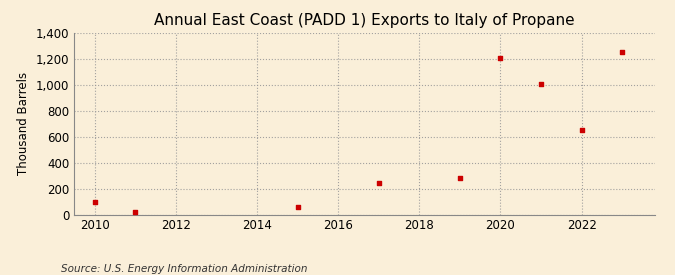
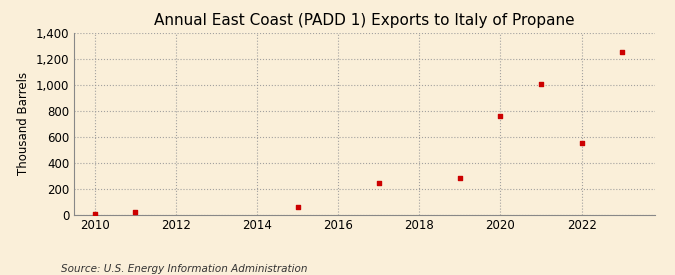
2010: 100 -> 0
2020: 1,210 -> 760
2022: 650 -> 550
